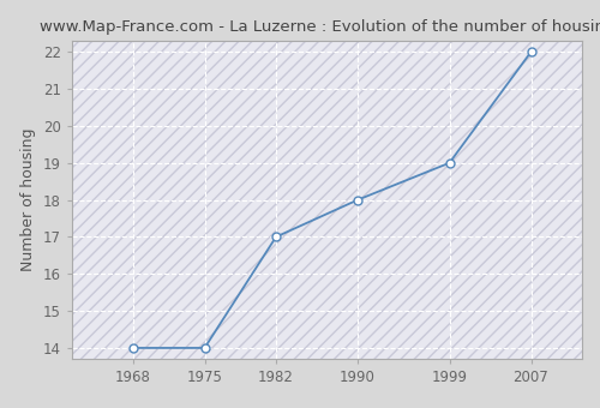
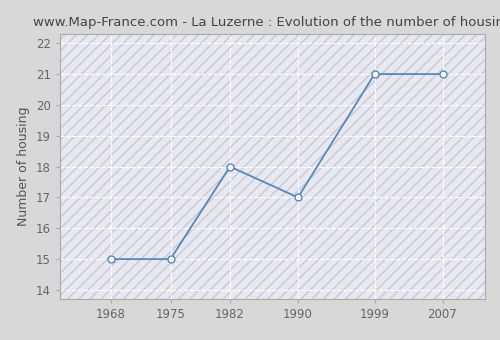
1968: 14 -> 15
1975: 14 -> 15
1982: 17 -> 18
1990: 18 -> 17
1999: 19 -> 21
2007: 22 -> 21
